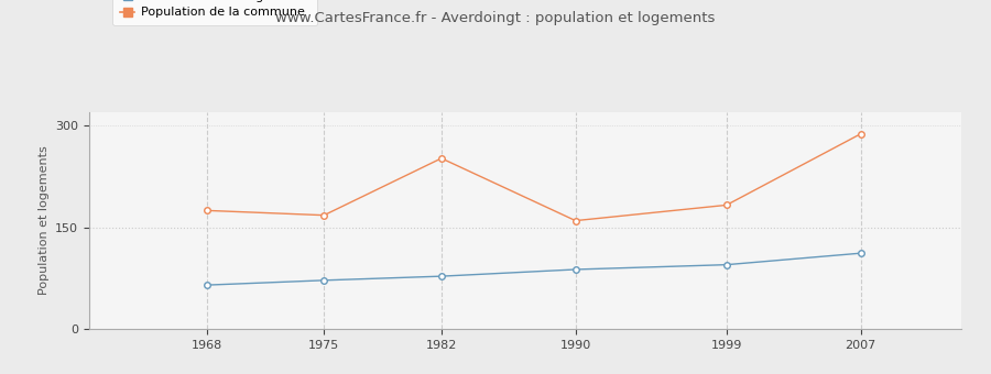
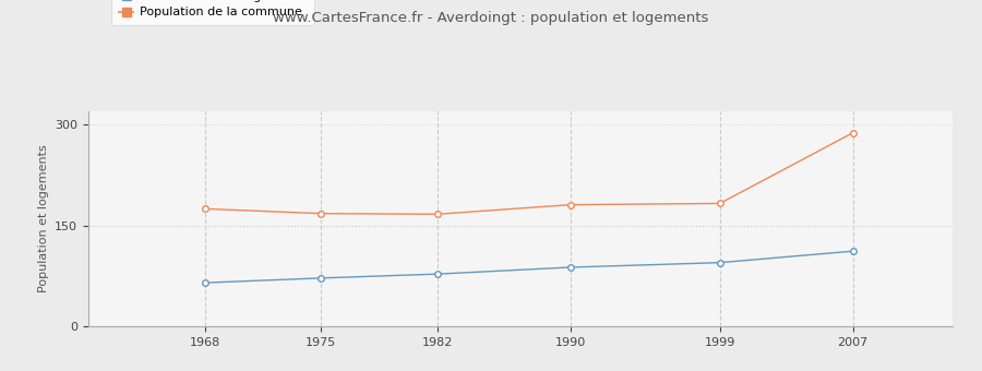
Population de la commune/1982: 252 -> 167
Population de la commune/1990: 160 -> 181
